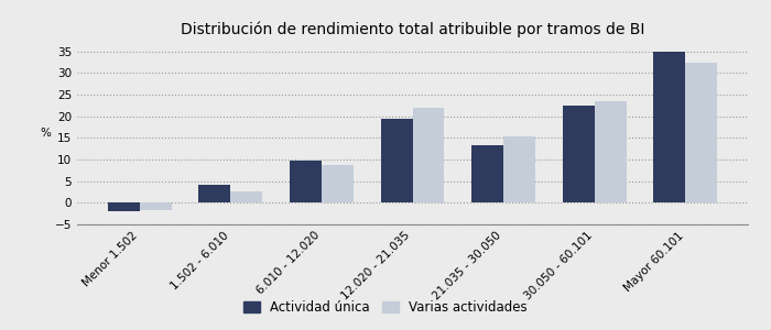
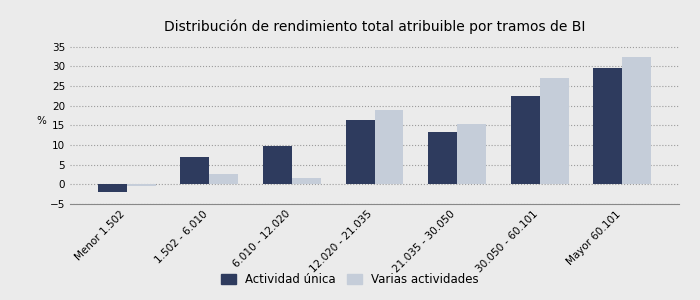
Varias actividades/Menor 1.502: -1.8 -> -0.5
Actividad única/1.502 - 6.010: 4.2 -> 7.0
Varias actividades/6.010 - 12.020: 8.8 -> 1.5
Actividad única/12.020 - 21.035: 19.5 -> 16.5
Varias actividades/12.020 - 21.035: 22.0 -> 19.0
Varias actividades/30.050 - 60.101: 23.5 -> 27.0
Actividad única/Mayor 60.101: 35.0 -> 29.5
